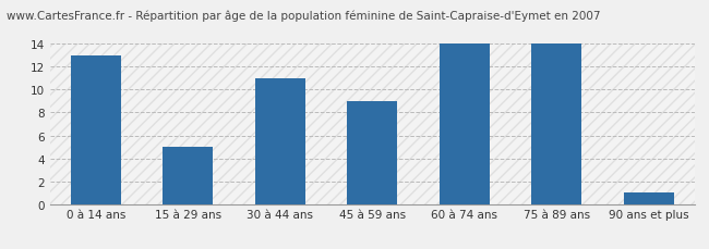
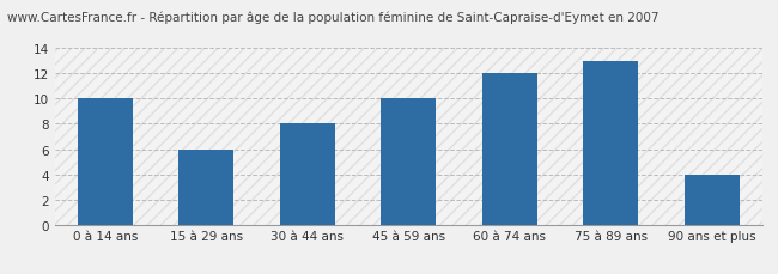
0 à 14 ans: 13 -> 10
15 à 29 ans: 5 -> 6
30 à 44 ans: 11 -> 8
45 à 59 ans: 9 -> 10
60 à 74 ans: 14 -> 12
75 à 89 ans: 14 -> 13
90 ans et plus: 1 -> 4
